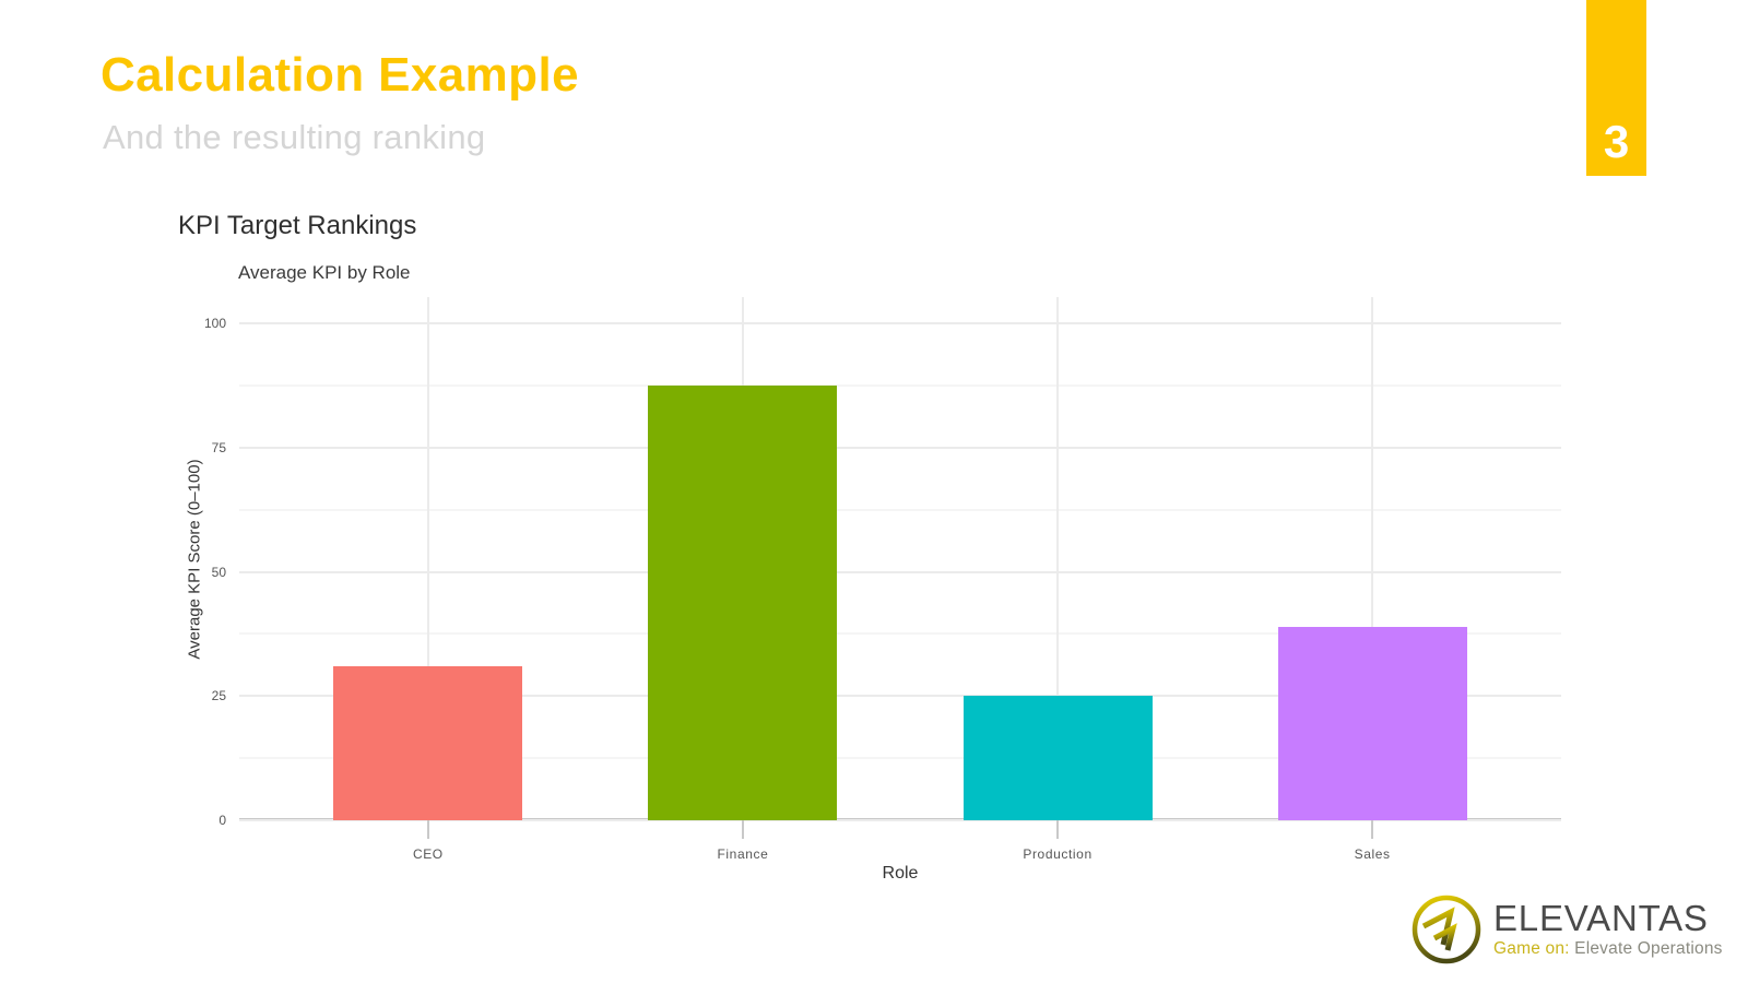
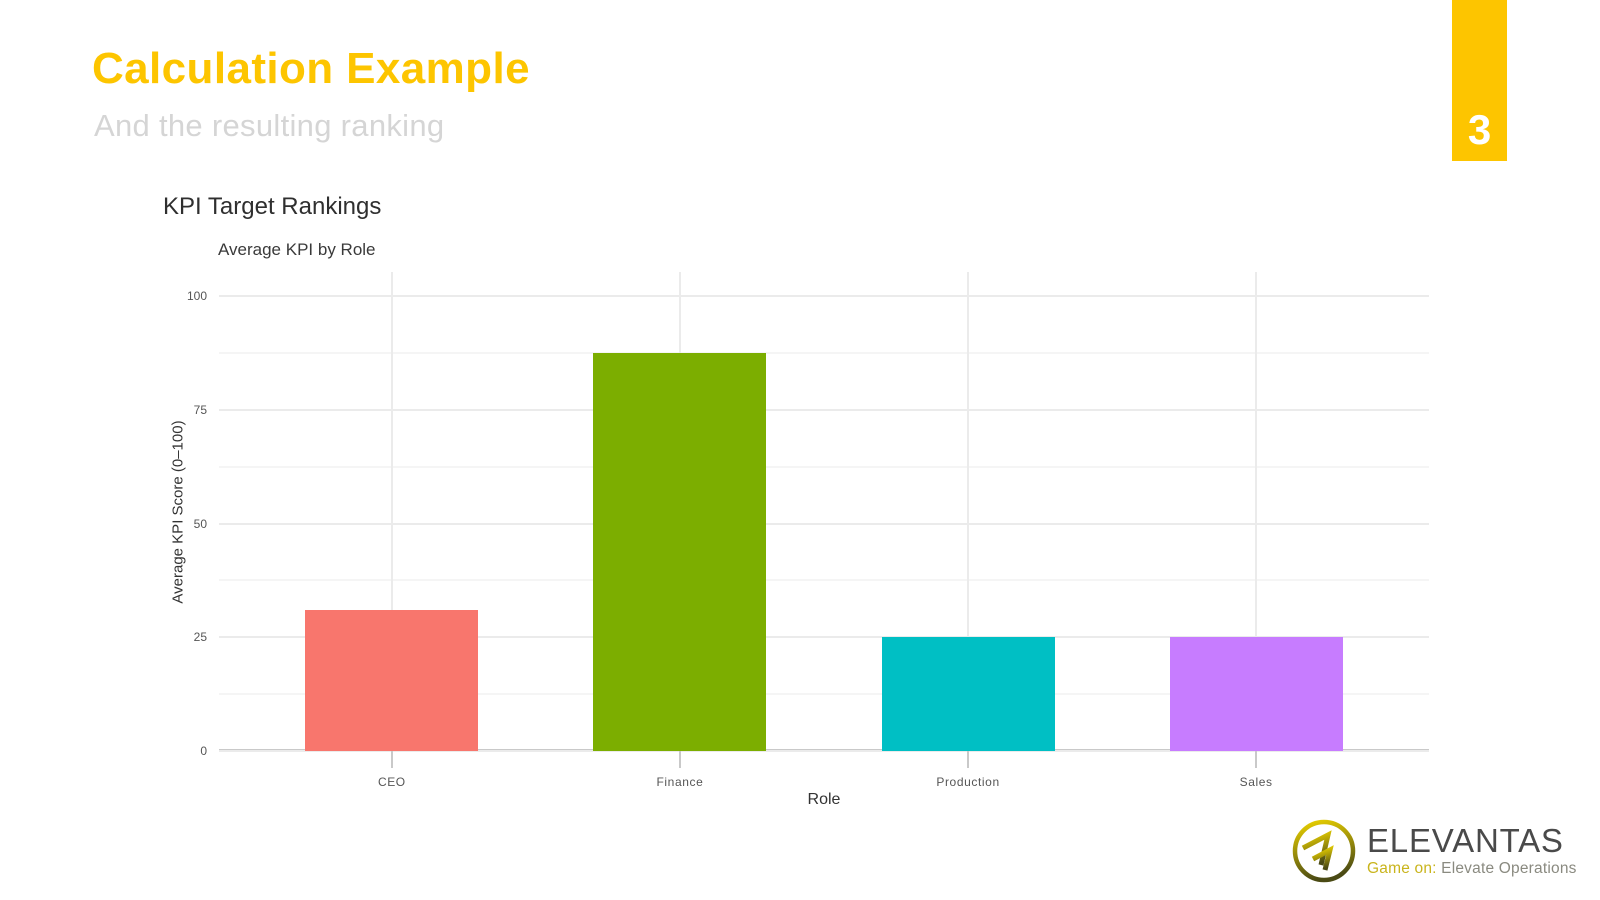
Sales: 39 -> 25
